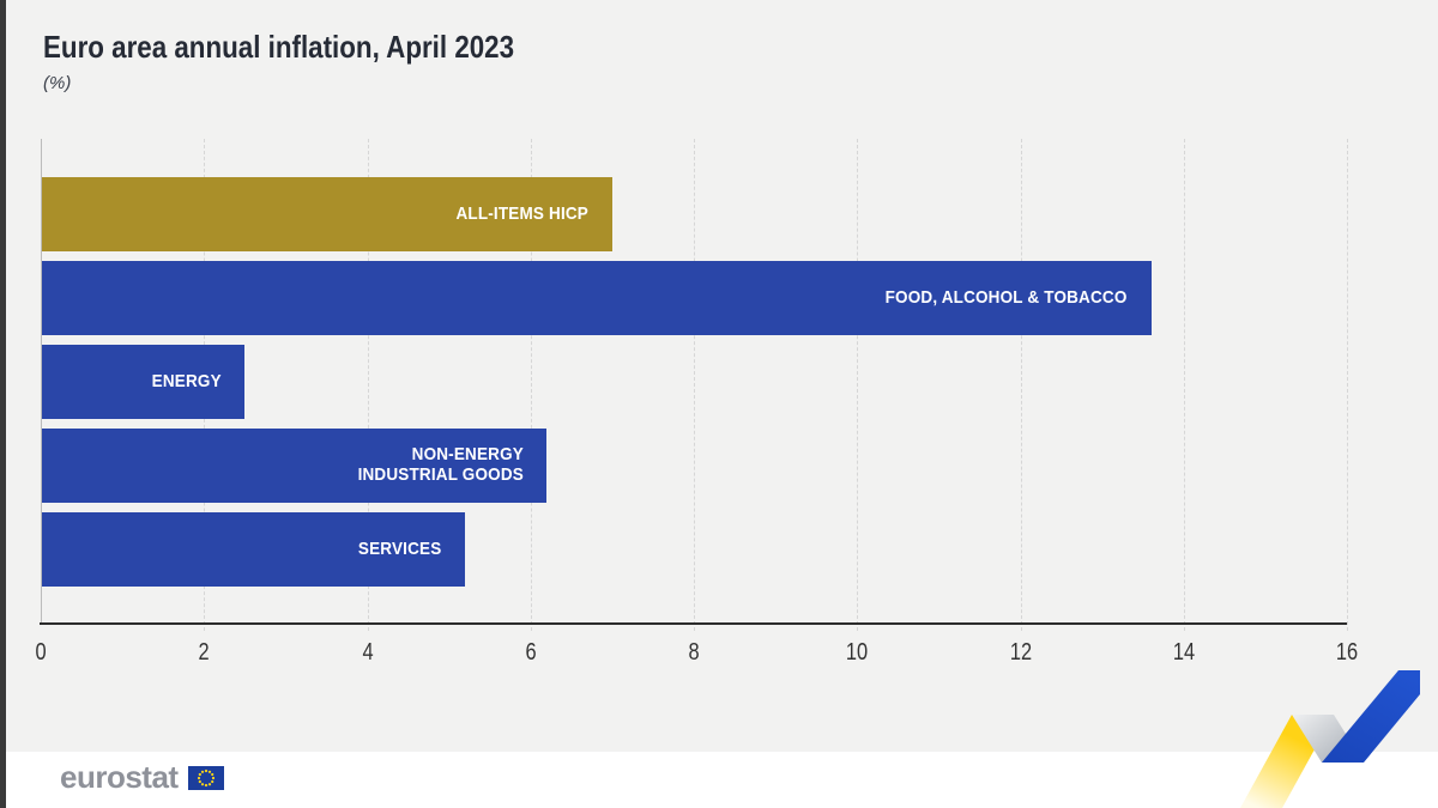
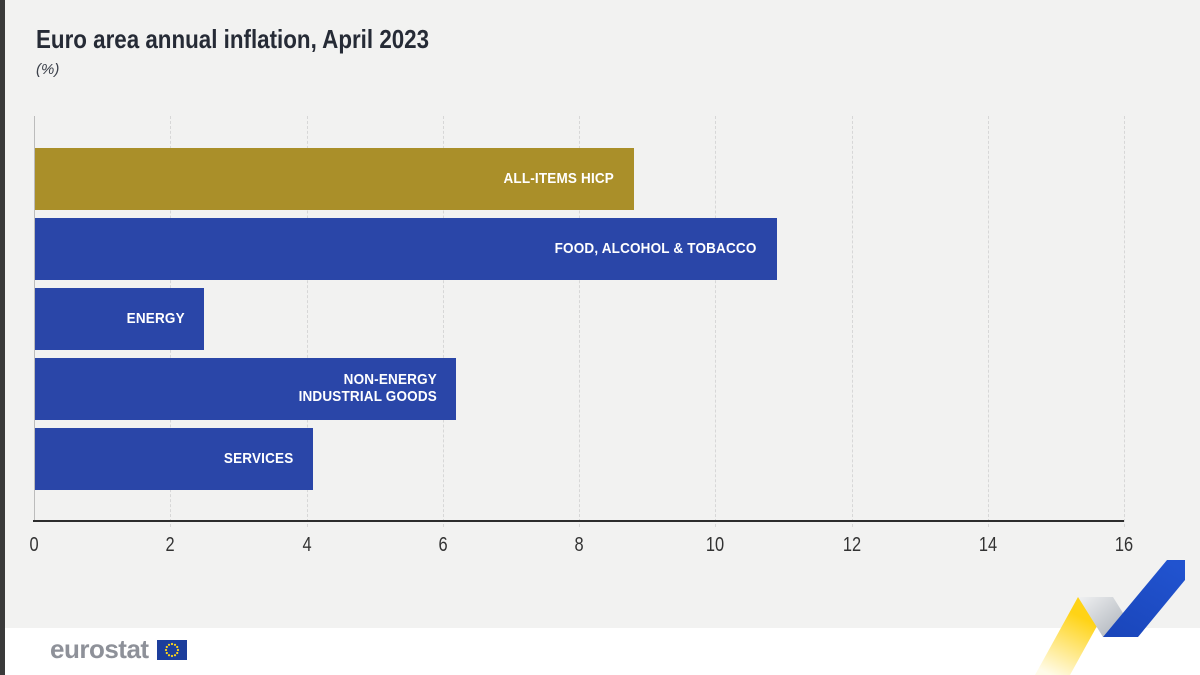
ALL-ITEMS HICP: 7.0 -> 8.8
FOOD, ALCOHOL & TOBACCO: 13.6 -> 10.9
SERVICES: 5.2 -> 4.1
